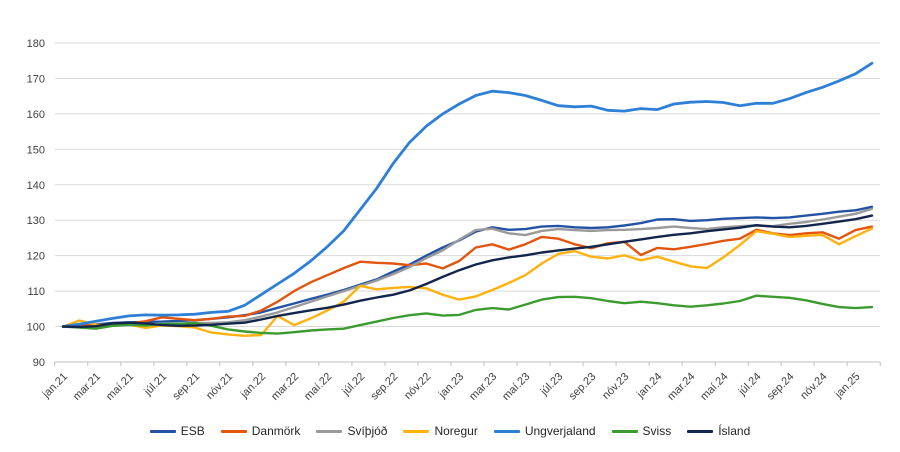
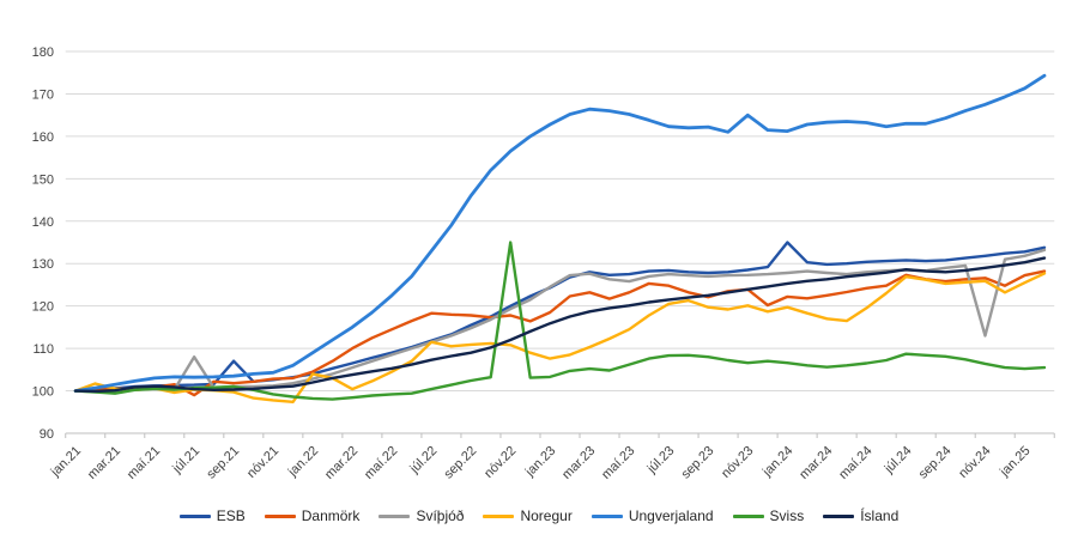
Danmörk/júl.21: 103 -> 99
Svíþjóð/júl.21: 100 -> 108
ESB/sep.21: 102 -> 107
Noregur/jan.22: 98 -> 104
Sviss/nóv.22: 104 -> 135
Ungverjaland/nóv.23: 161 -> 165
ESB/jan.24: 130 -> 135
Svíþjóð/nóv.24: 130 -> 113
